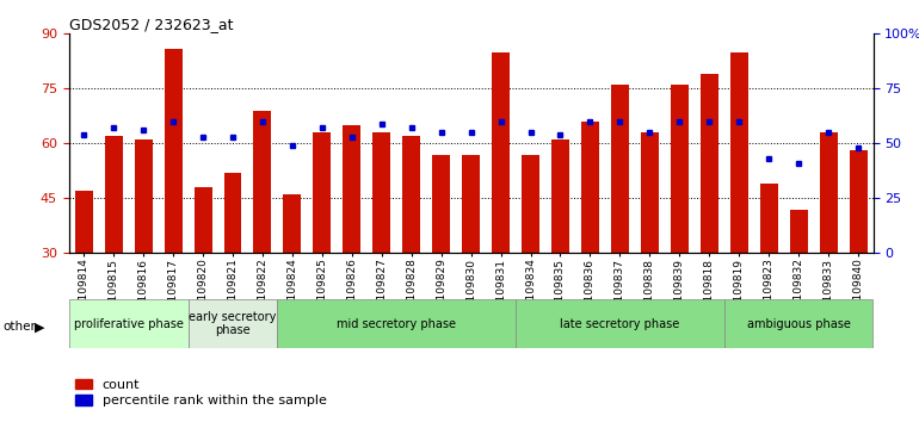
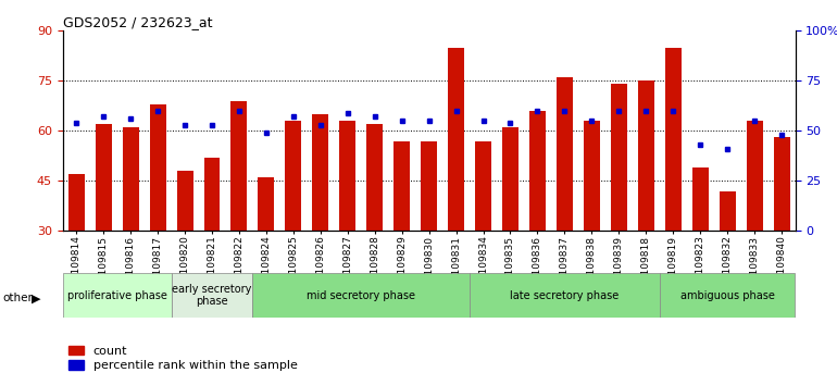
GSM109817: 86 -> 68
GSM109839: 76 -> 74
GSM109818: 79 -> 75
